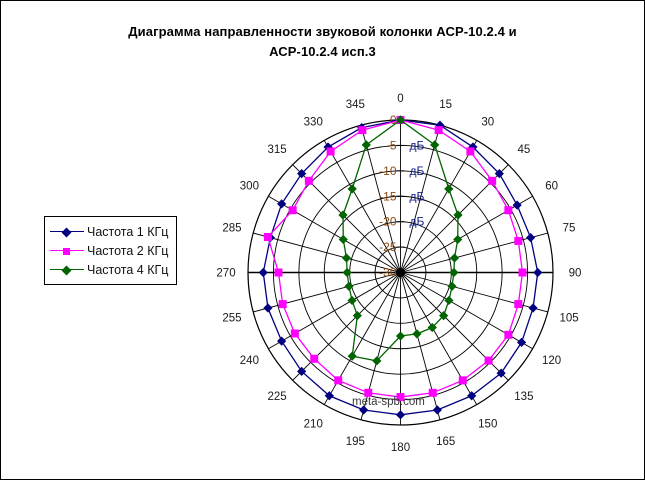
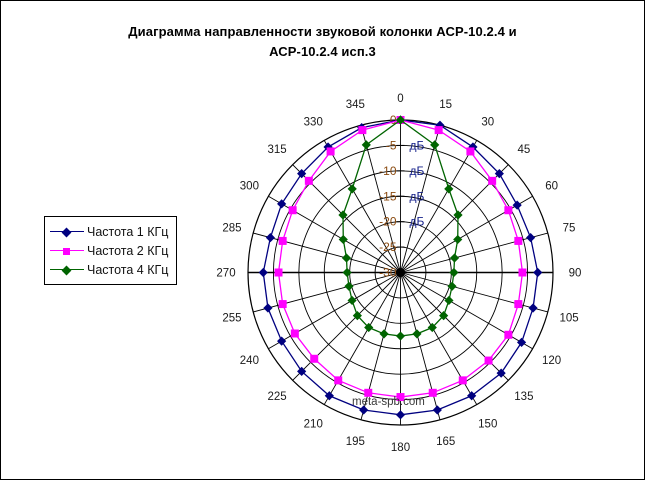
Частота 4 КГц/195: -12 -> -18
Частота 4 КГц/210: -11 -> -18
Частота 2 КГц/285: -3 -> -6
